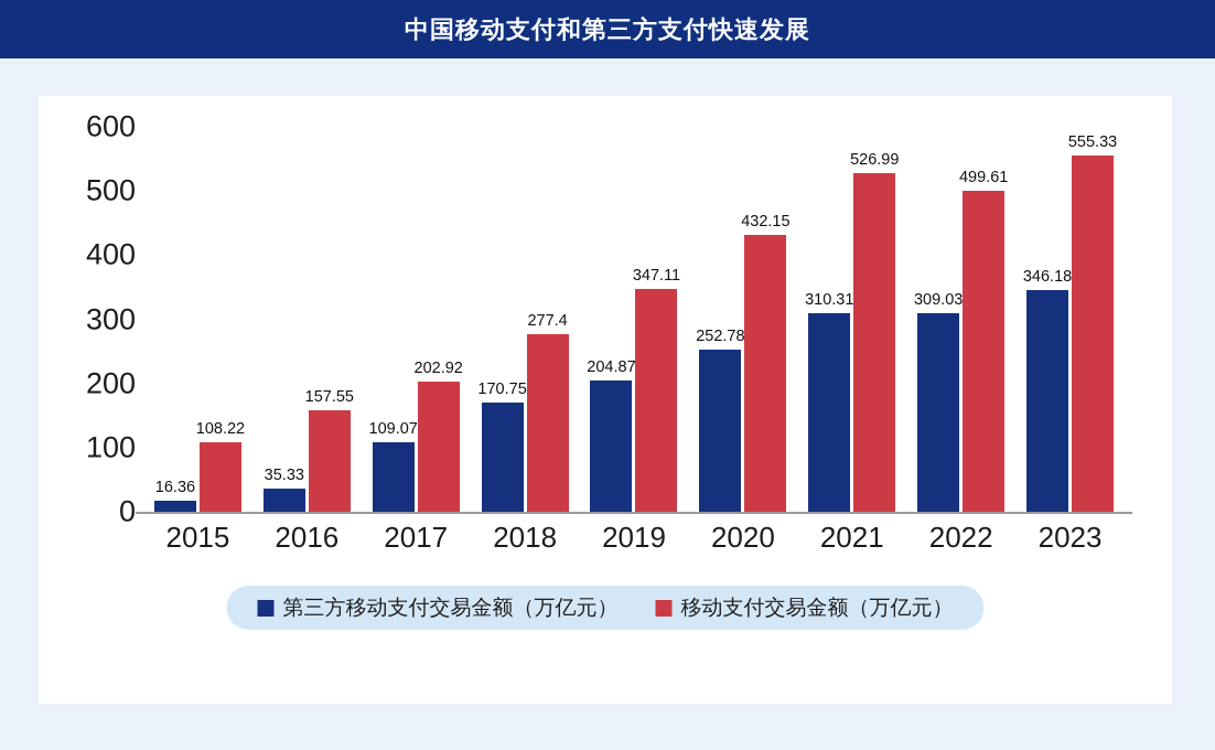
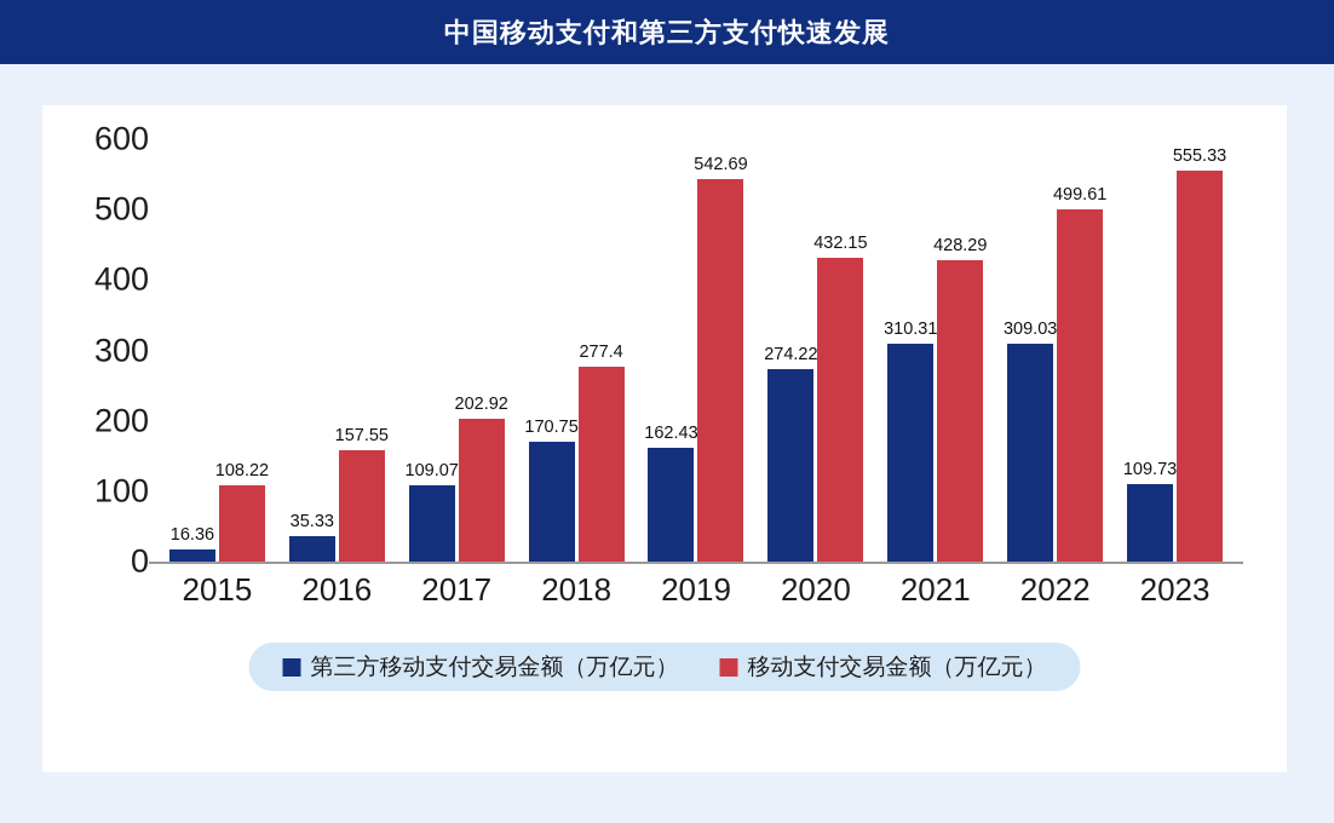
第三方移动支付交易金额（万亿元）/2019: 204.87 -> 162.43
移动支付交易金额（万亿元）/2019: 347.11 -> 542.69
第三方移动支付交易金额（万亿元）/2020: 252.78 -> 274.22
移动支付交易金额（万亿元）/2021: 526.99 -> 428.29
第三方移动支付交易金额（万亿元）/2023: 346.18 -> 109.73
